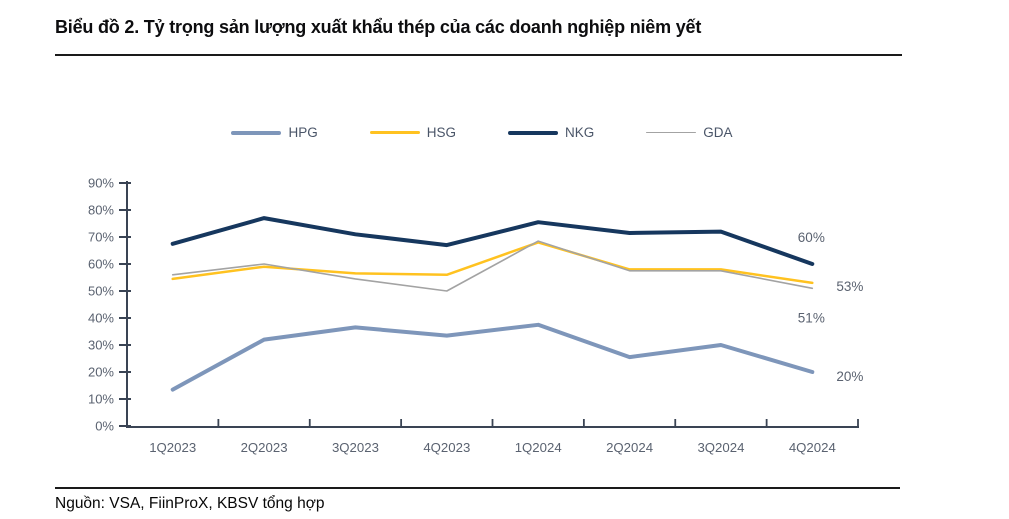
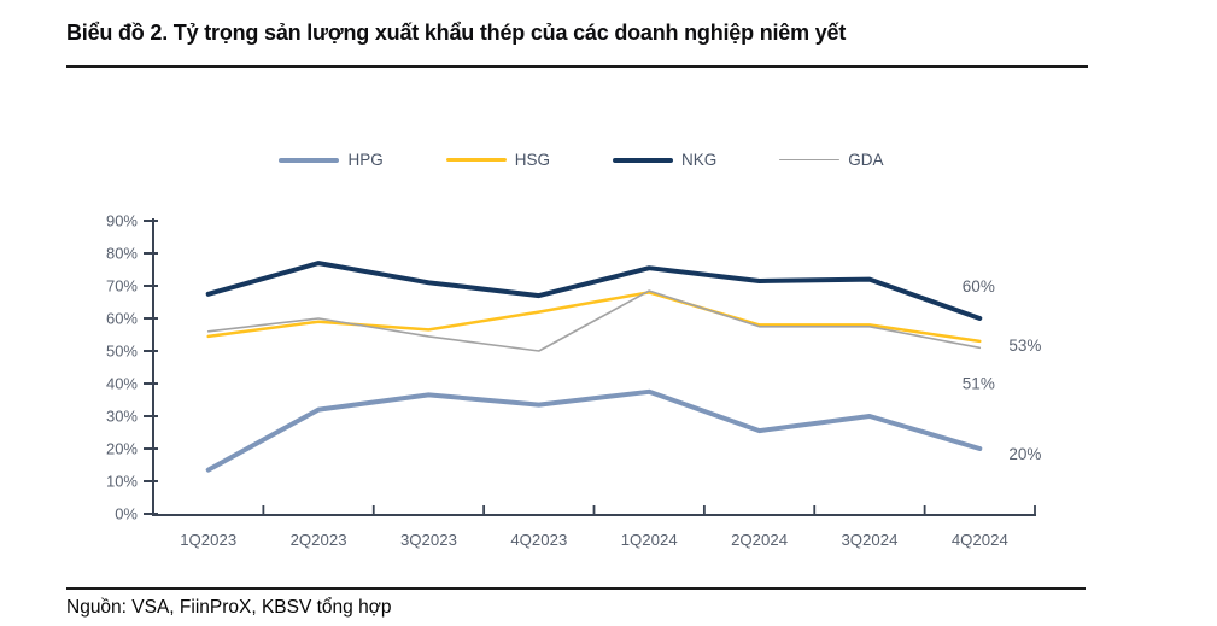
HSG/4Q2023: 56% -> 62%
